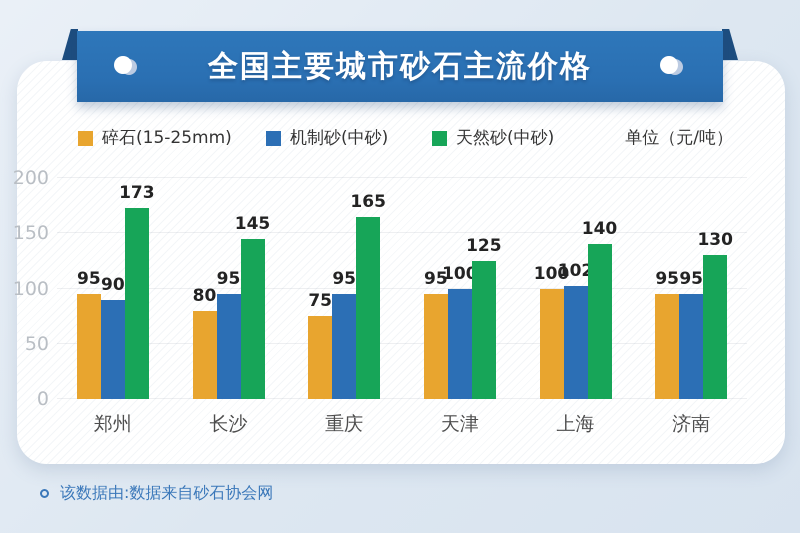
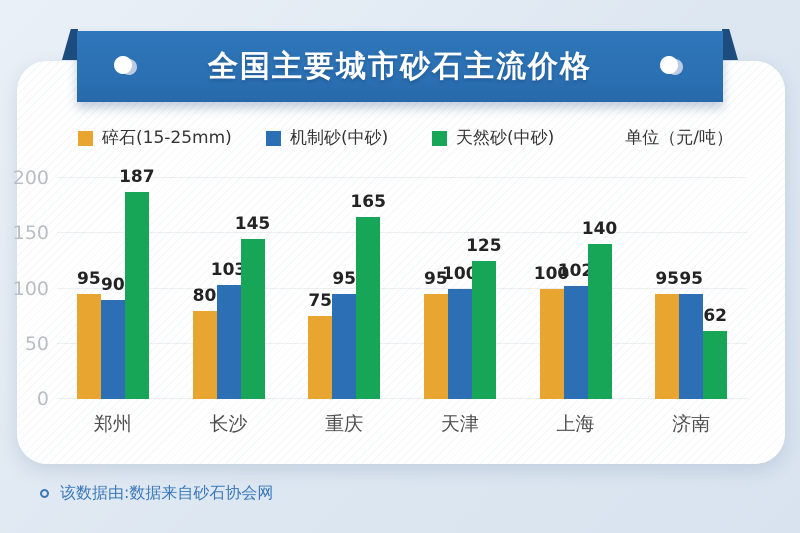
天然砂(中砂)/郑州: 173 -> 187
机制砂(中砂)/长沙: 95 -> 103
天然砂(中砂)/济南: 130 -> 62
